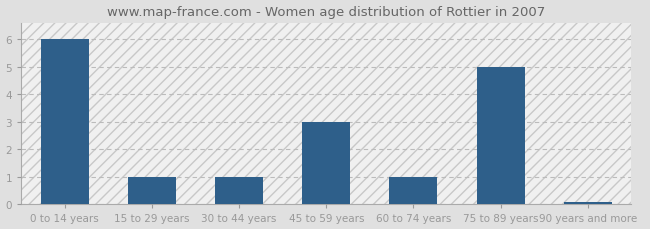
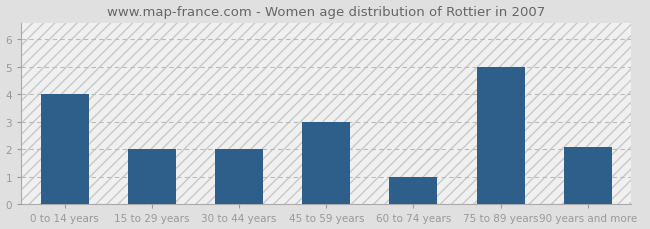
0 to 14 years: 6.00 -> 4.00
15 to 29 years: 1.00 -> 2.00
30 to 44 years: 1.00 -> 2.00
90 years and more: 0.07 -> 2.10
